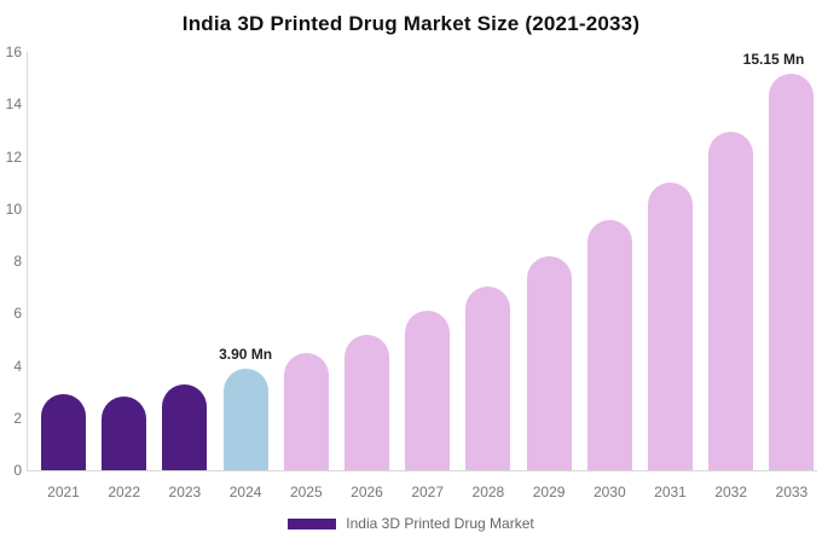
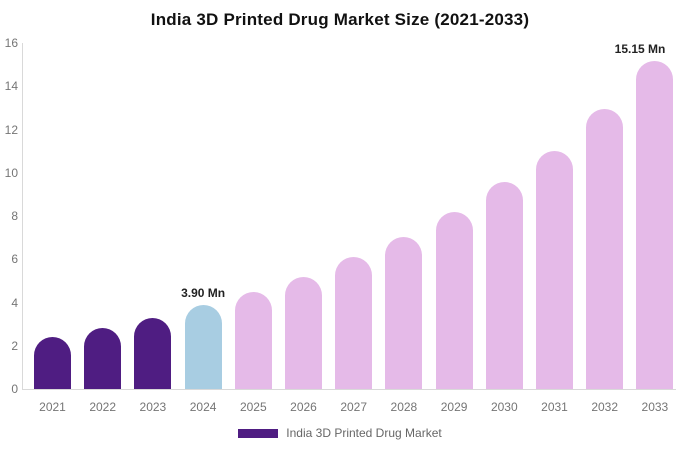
2021: 2.9 -> 2.4
